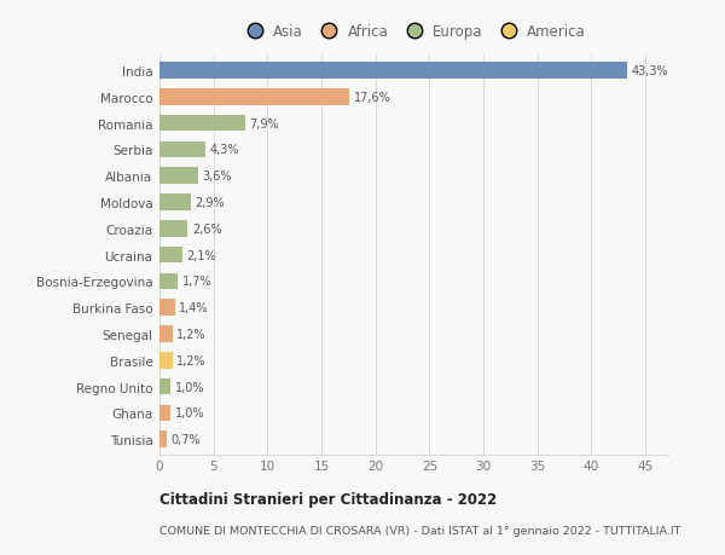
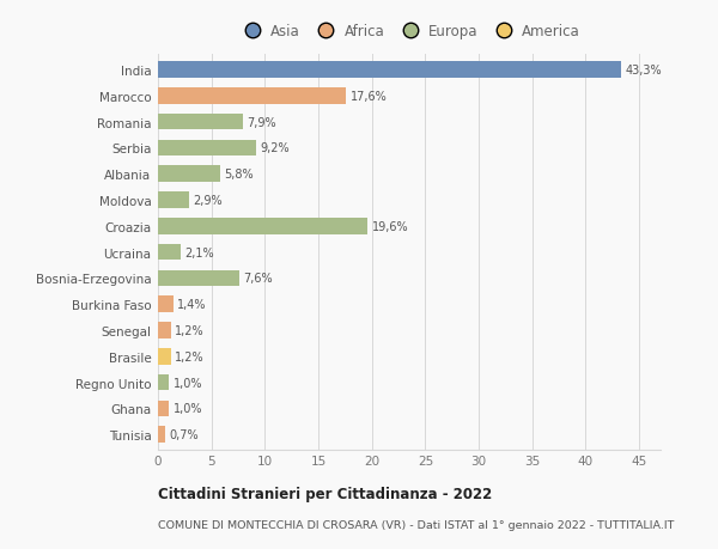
Serbia: 4,3% -> 9,2%
Albania: 3,6% -> 5,8%
Croazia: 2,6% -> 19,6%
Bosnia-Erzegovina: 1,7% -> 7,6%
